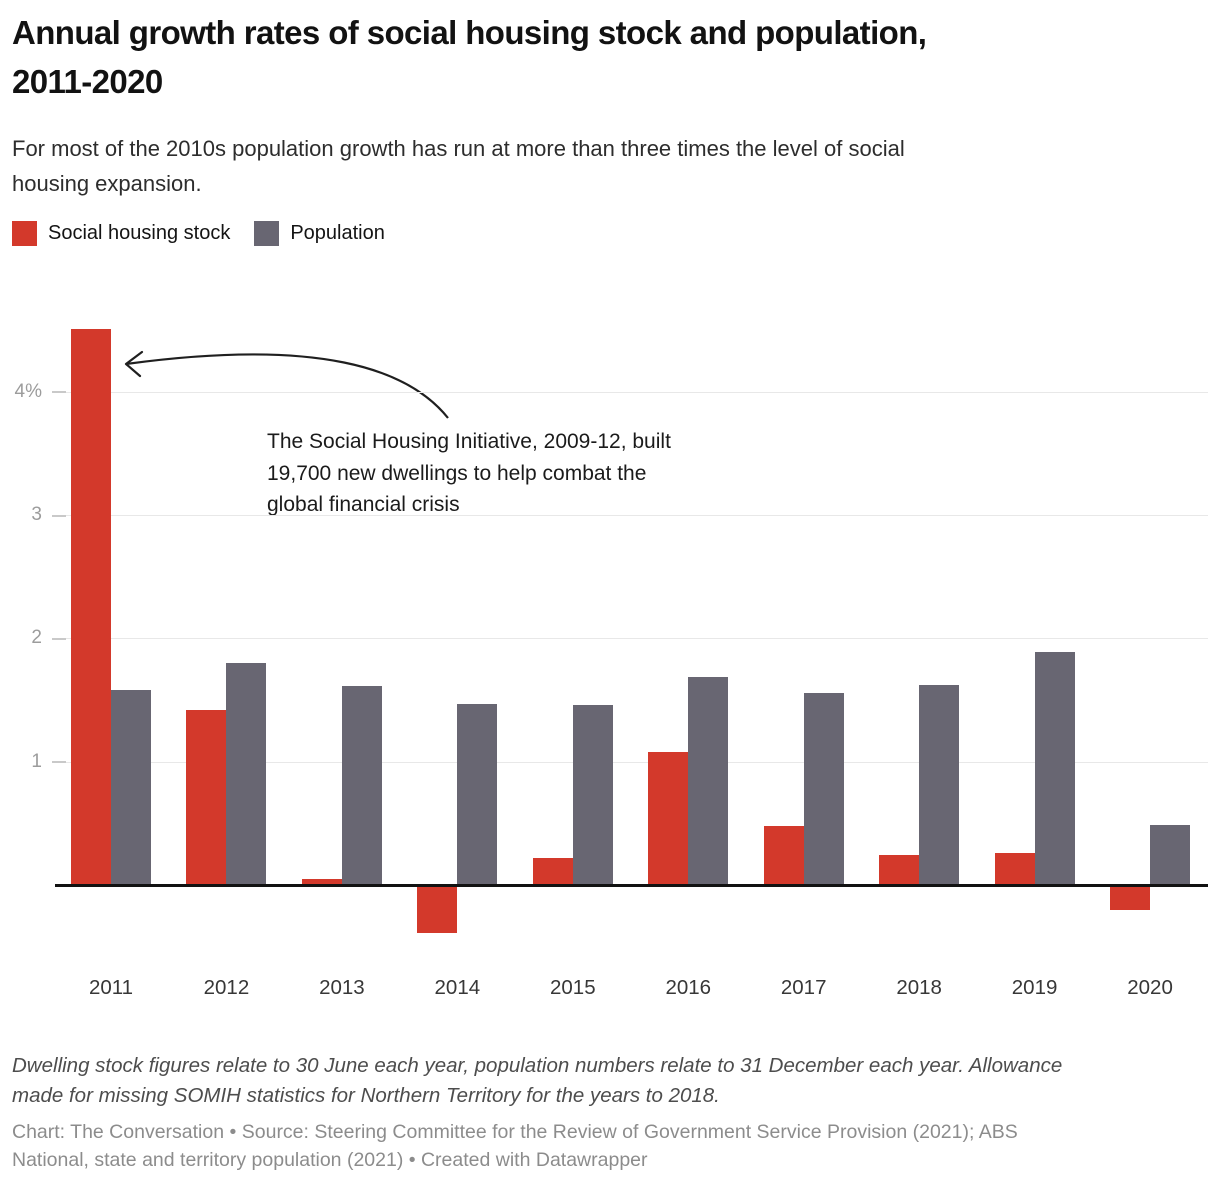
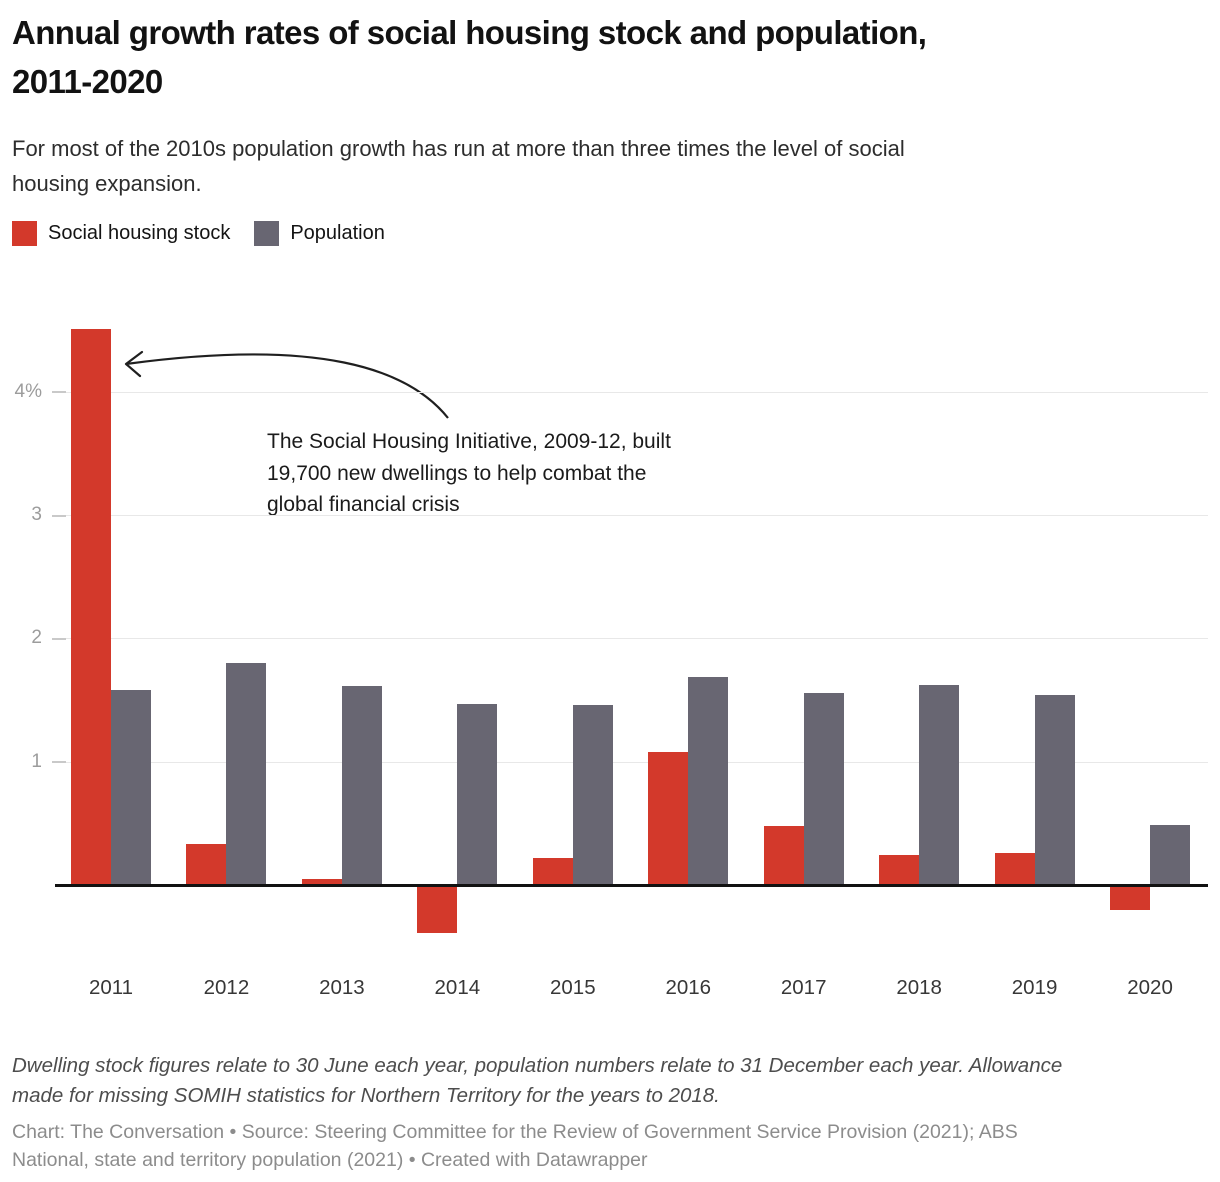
Social housing stock/2012: 1.42% -> 0.33%
Population/2019: 1.89% -> 1.54%
